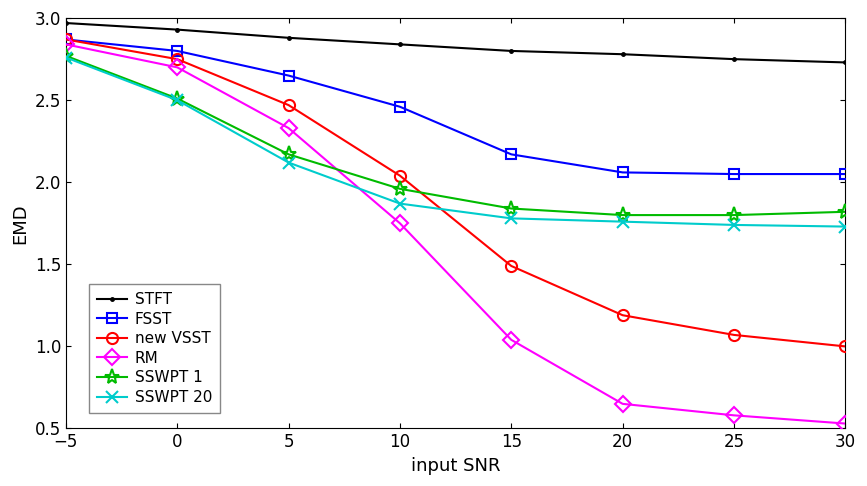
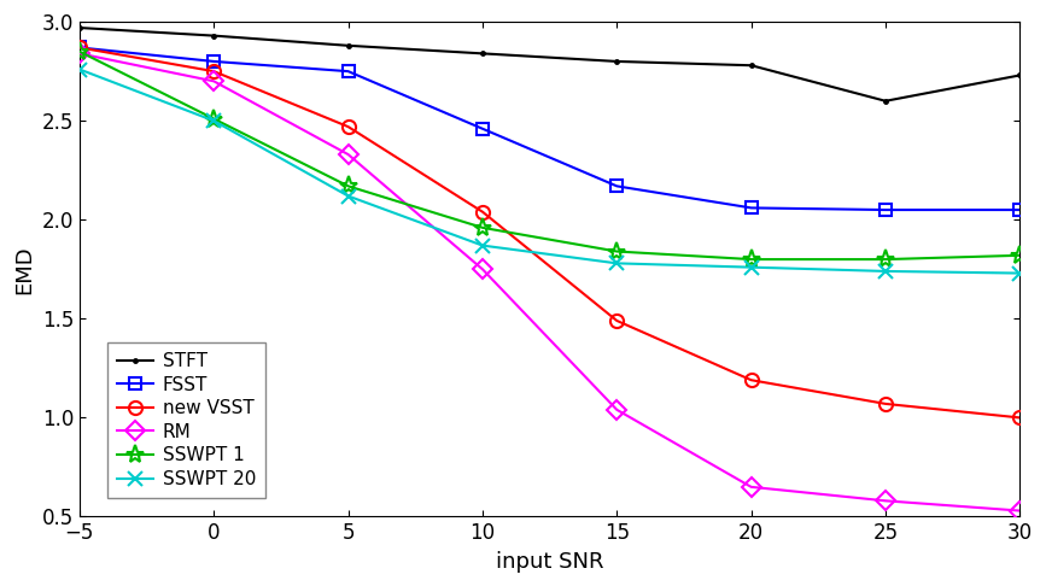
SSWPT 1/−5: 2.77 -> 2.85
FSST/5: 2.65 -> 2.75
STFT/25: 2.75 -> 2.60
